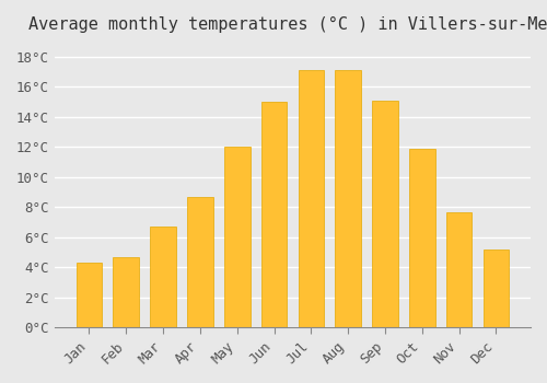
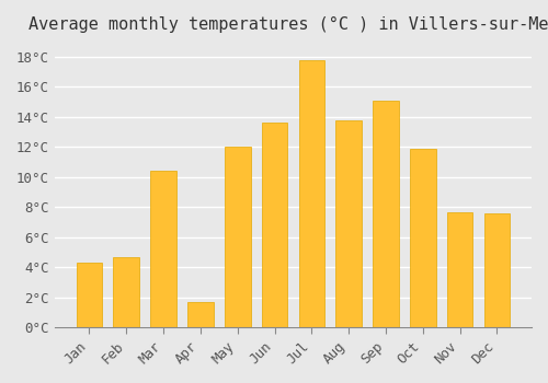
Mar: 6.7°C -> 10.4°C
Apr: 8.7°C -> 1.7°C
Jun: 15.0°C -> 13.6°C
Jul: 17.1°C -> 17.8°C
Aug: 17.1°C -> 13.8°C
Dec: 5.2°C -> 7.6°C
